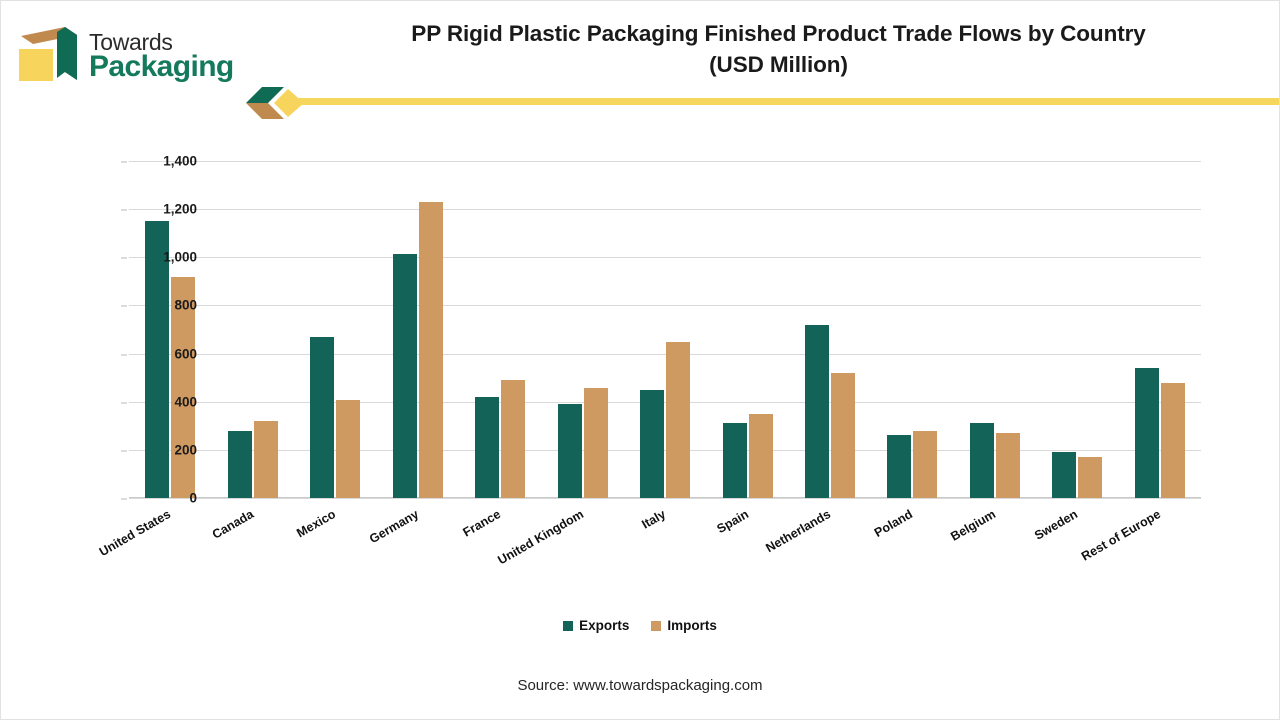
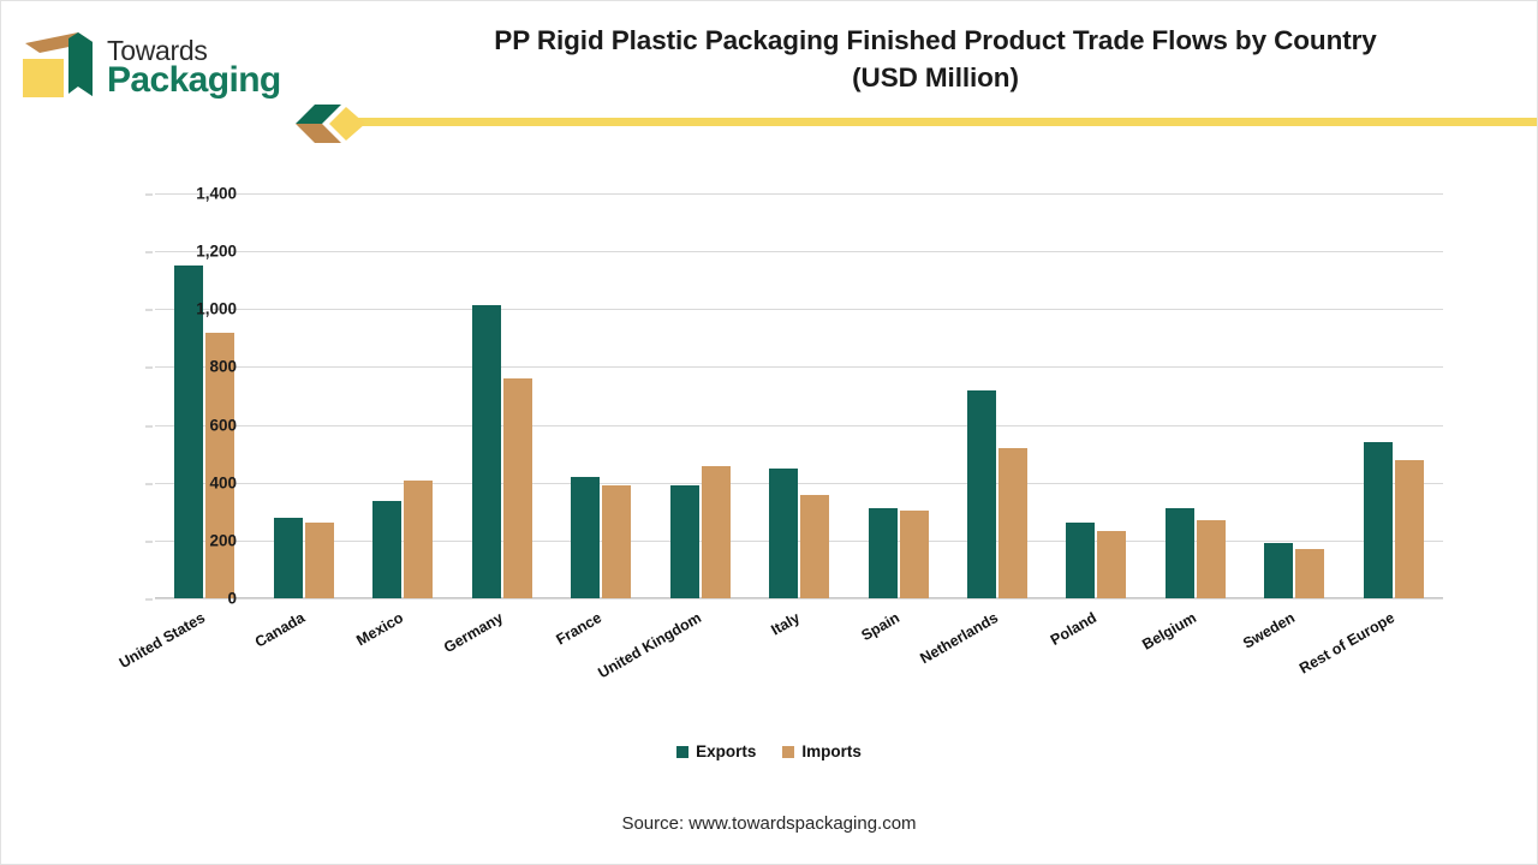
Imports/Canada: 320 -> 260
Exports/Mexico: 670 -> 340
Imports/Germany: 1230 -> 760
Imports/France: 490 -> 390
Imports/Italy: 650 -> 360
Imports/Spain: 350 -> 300
Imports/Poland: 280 -> 230
